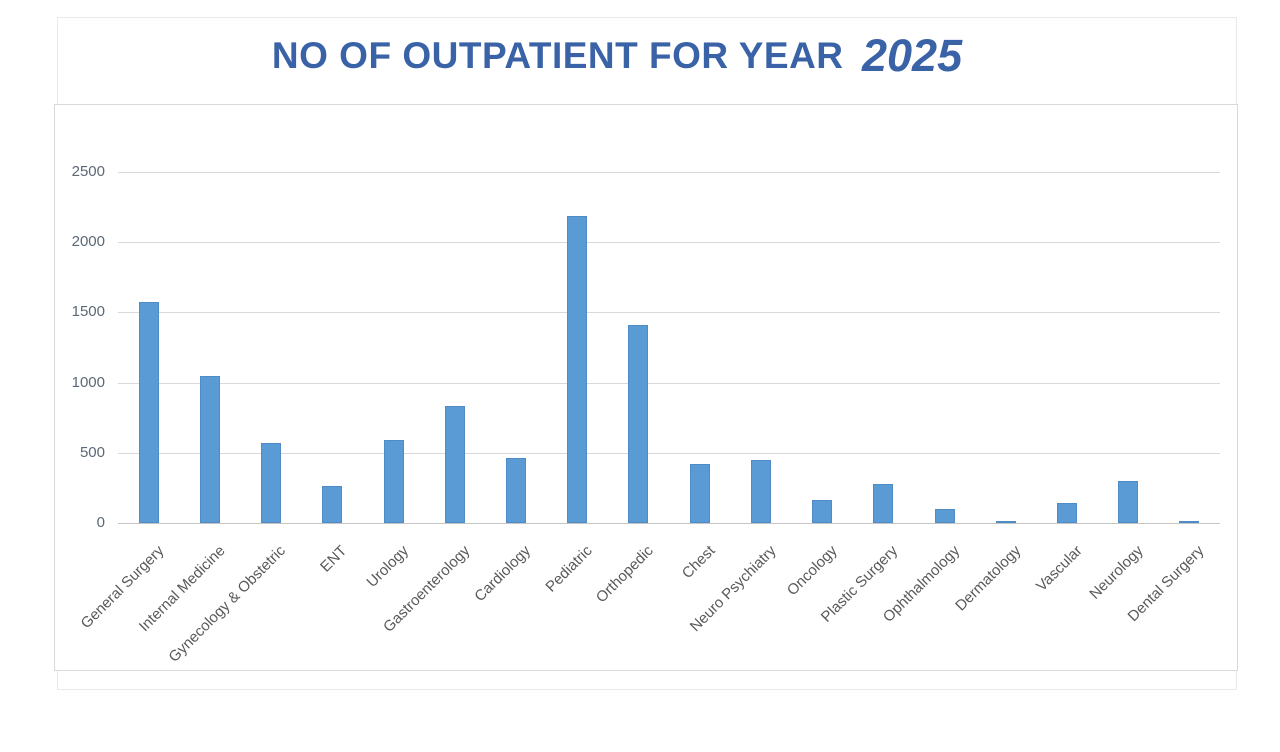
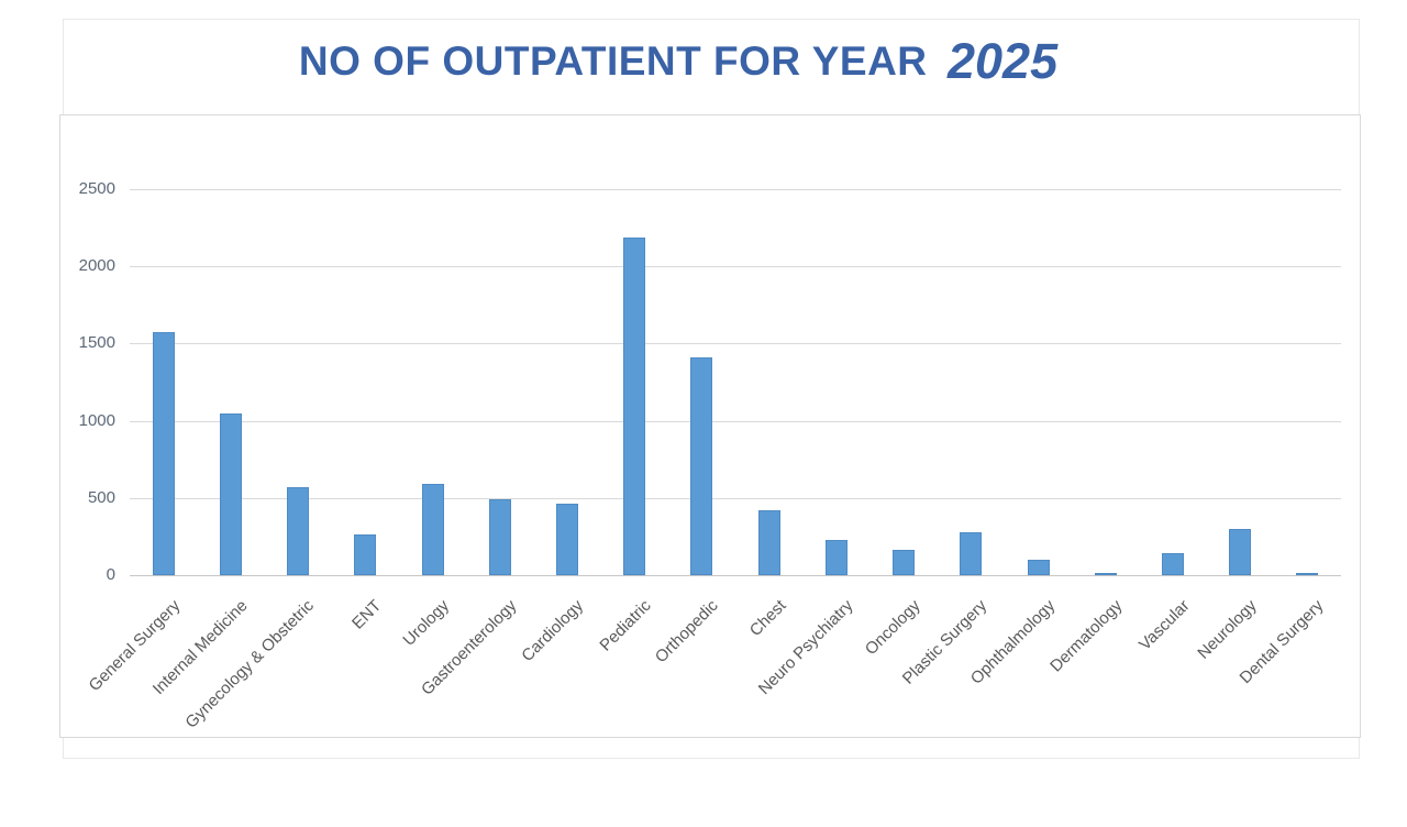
Gastroenterology: 840 -> 490
Neuro Psychiatry: 450 -> 230
